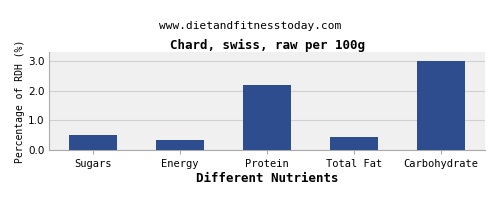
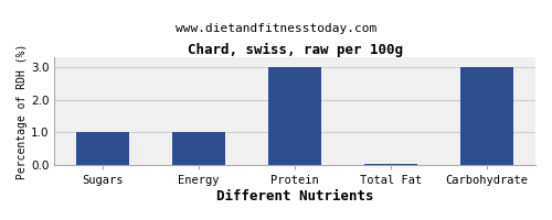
Sugars: 0.50 -> 1.00
Energy: 0.35 -> 1.00
Protein: 2.20 -> 3.00
Total Fat: 0.45 -> 0.04
